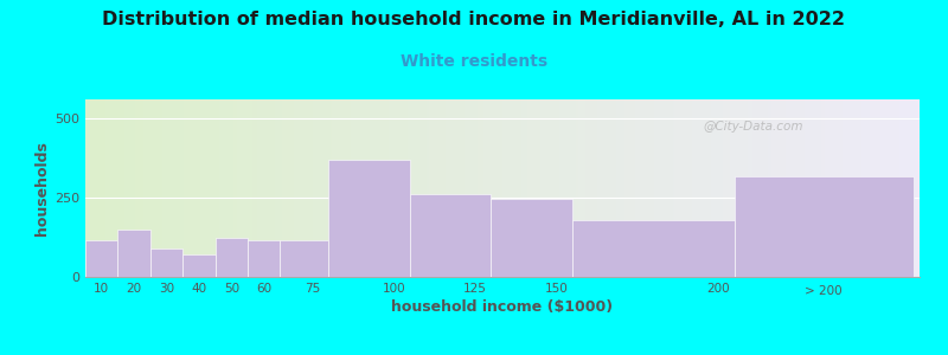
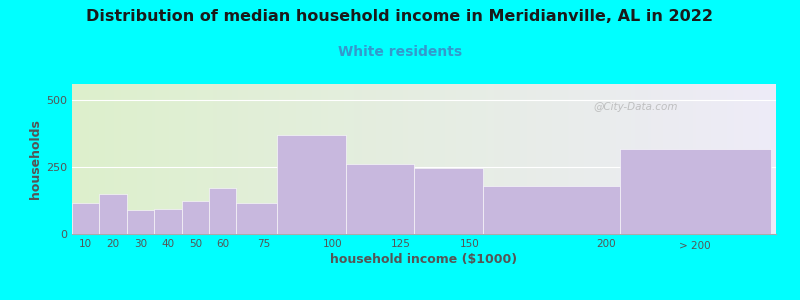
40: 70 -> 95
60: 115 -> 170
